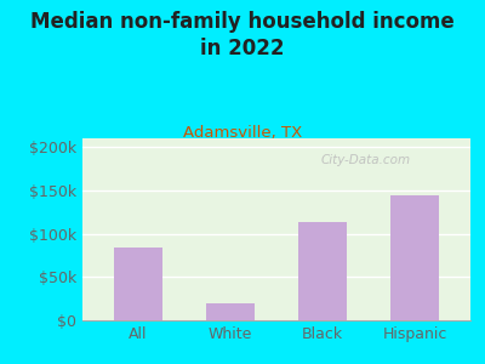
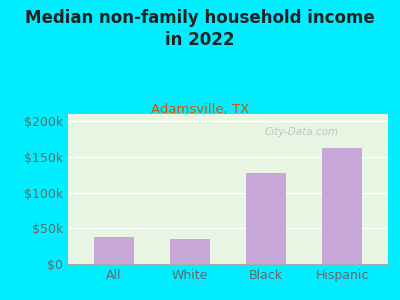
All: $84k -> $38k
White: $20k -> $35k
Black: $114k -> $128k
Hispanic: $144k -> $163k
